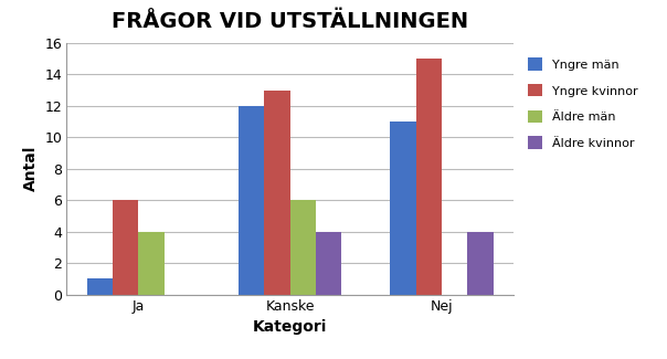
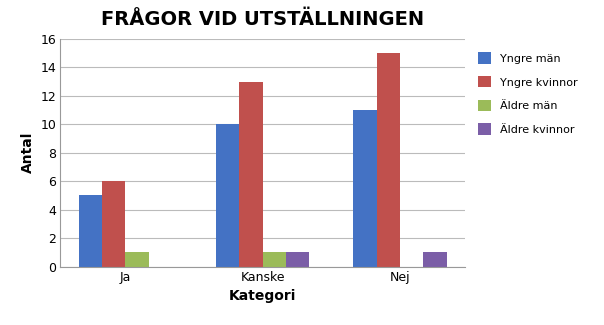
Yngre män/Ja: 1 -> 5
Äldre män/Ja: 4 -> 1
Yngre män/Kanske: 12 -> 10
Äldre män/Kanske: 6 -> 1
Äldre kvinnor/Kanske: 4 -> 1
Äldre kvinnor/Nej: 4 -> 1
